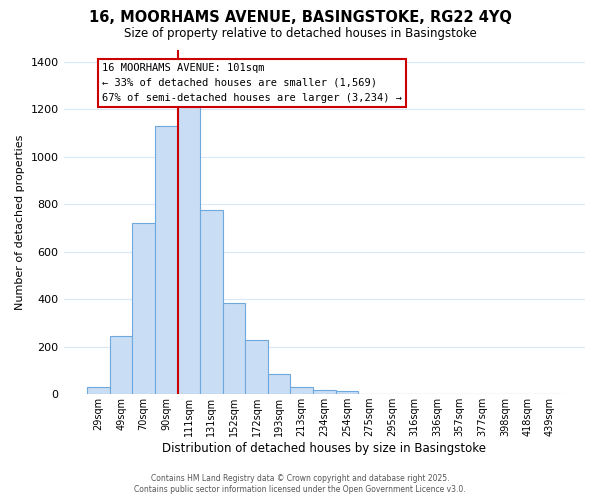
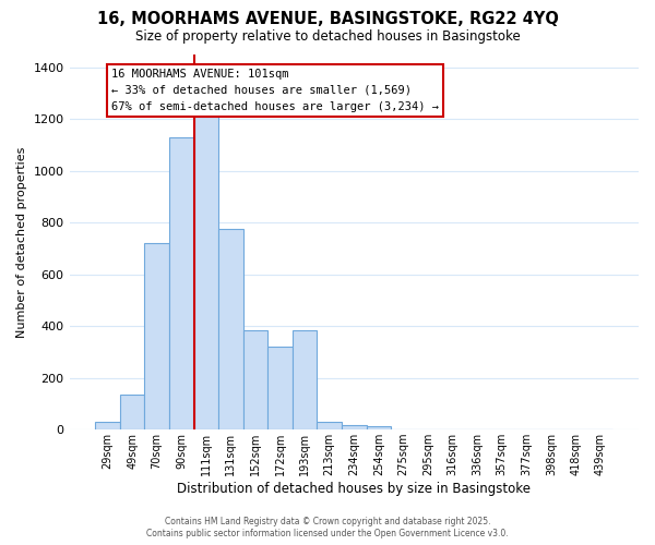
49sqm: 245 -> 135
172sqm: 230 -> 320
193sqm: 85 -> 385
